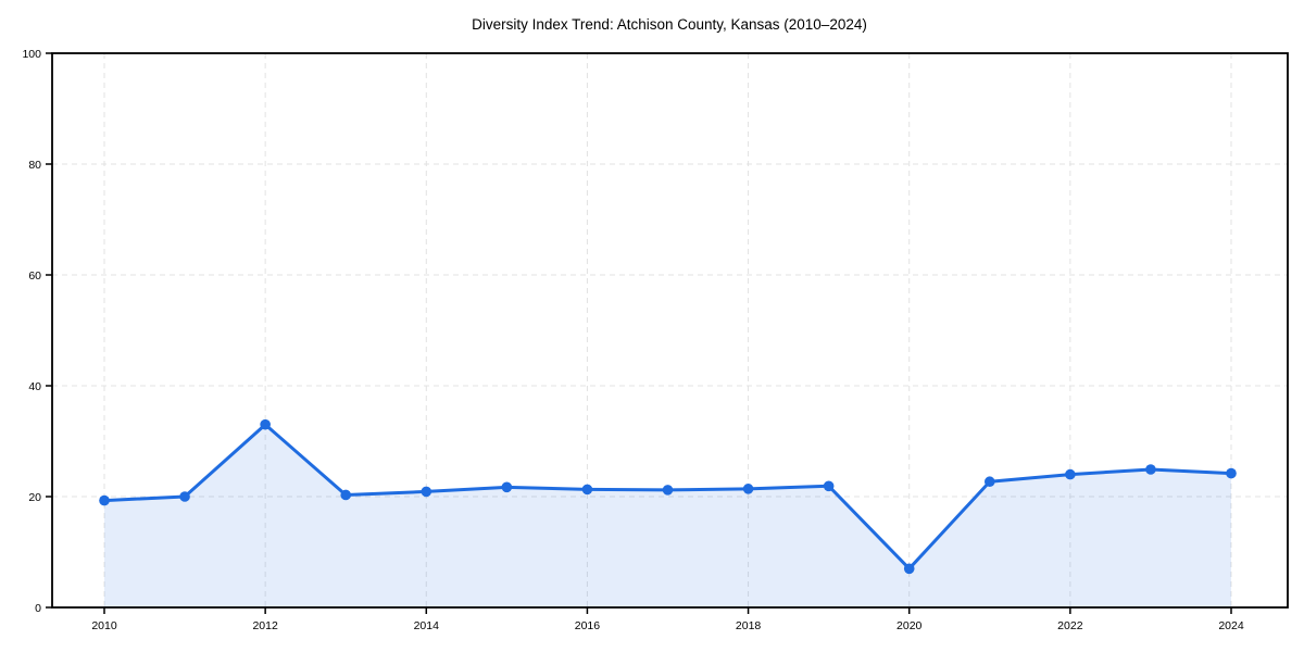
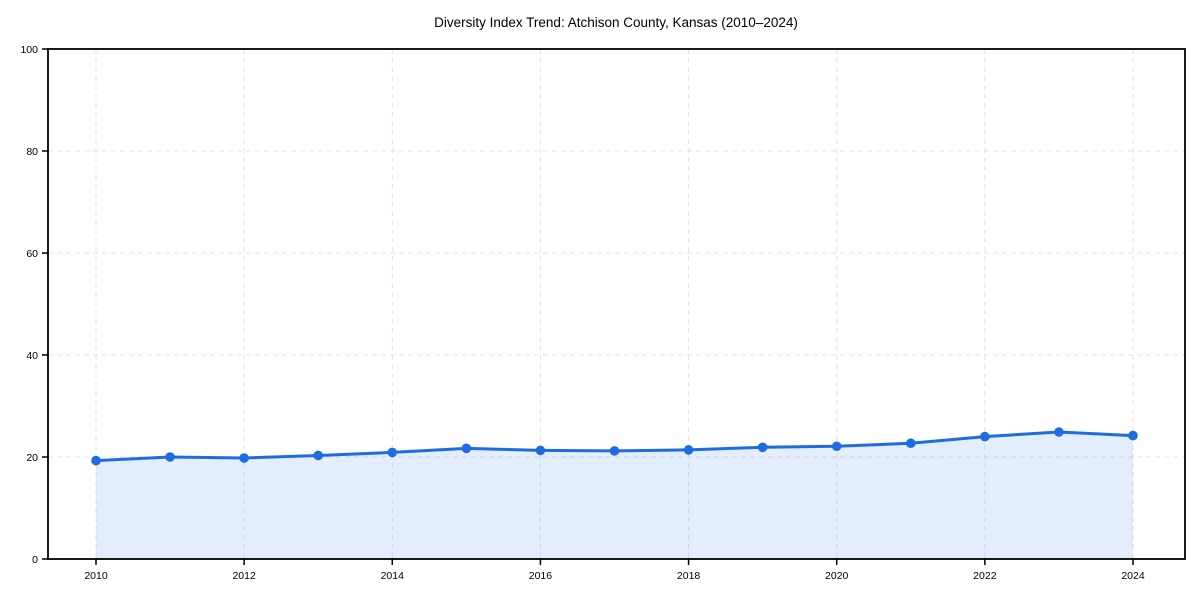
2012: 33 -> 20
2020: 7 -> 22
